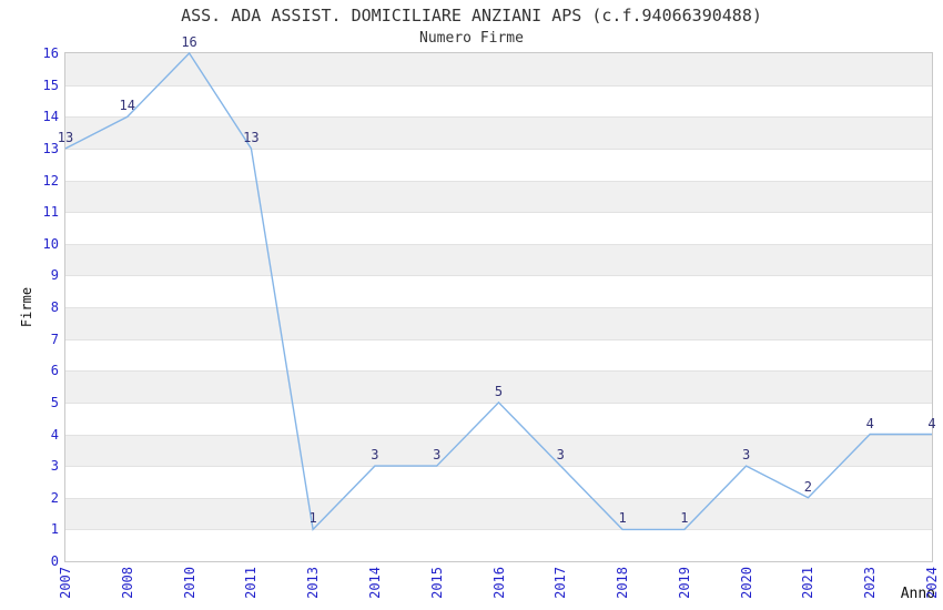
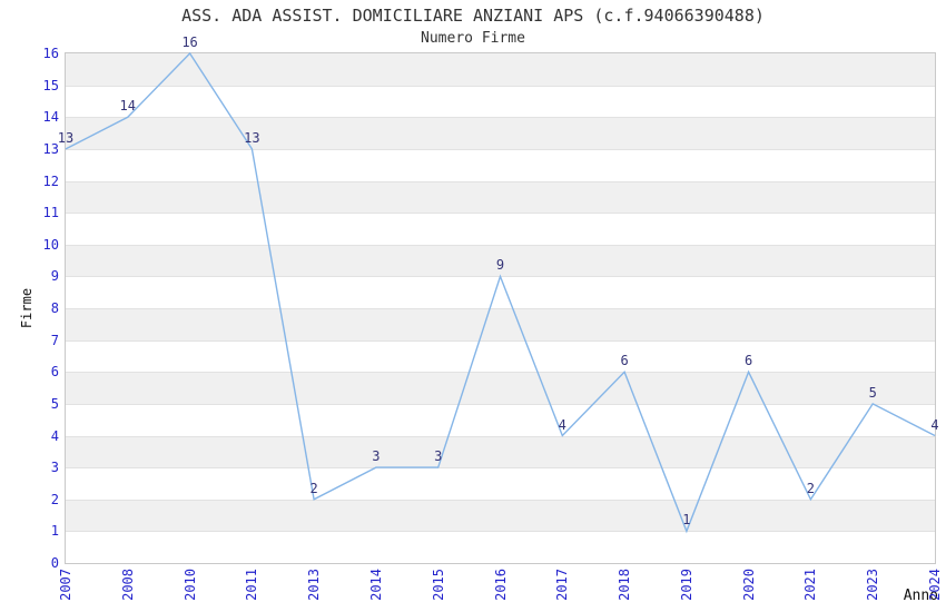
2013: 1 -> 2
2016: 5 -> 9
2017: 3 -> 4
2018: 1 -> 6
2020: 3 -> 6
2023: 4 -> 5
